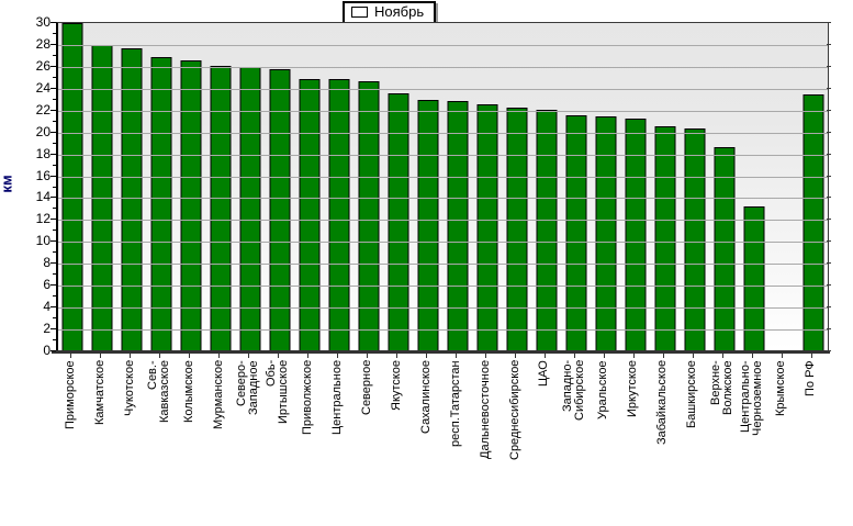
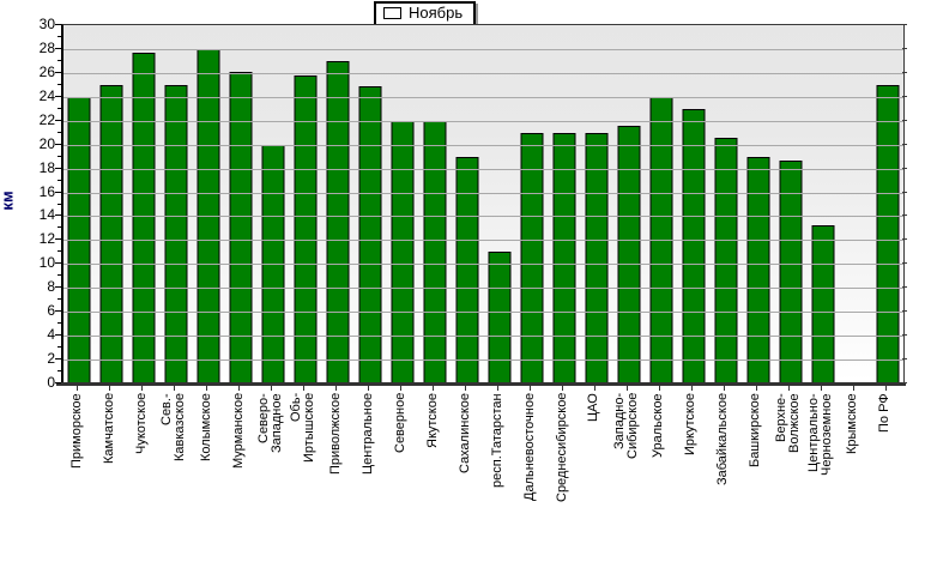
Приморское: 30 -> 24
Камчатское: 28 -> 25
Сев.- Кавказское: 27 -> 25
Колымское: 27 -> 28
Северо- Западное: 26 -> 20
Приволжское: 25 -> 27
Северное: 25 -> 22
Якутское: 24 -> 22
Сахалинское: 23 -> 19
респ.Татарстан: 23 -> 11
Дальневосточное: 23 -> 21
Среднесибирское: 22 -> 21
ЦАО: 22 -> 21
Уральское: 22 -> 24
Иркутское: 21 -> 23
Башкирское: 20 -> 19
По РФ: 24 -> 25
